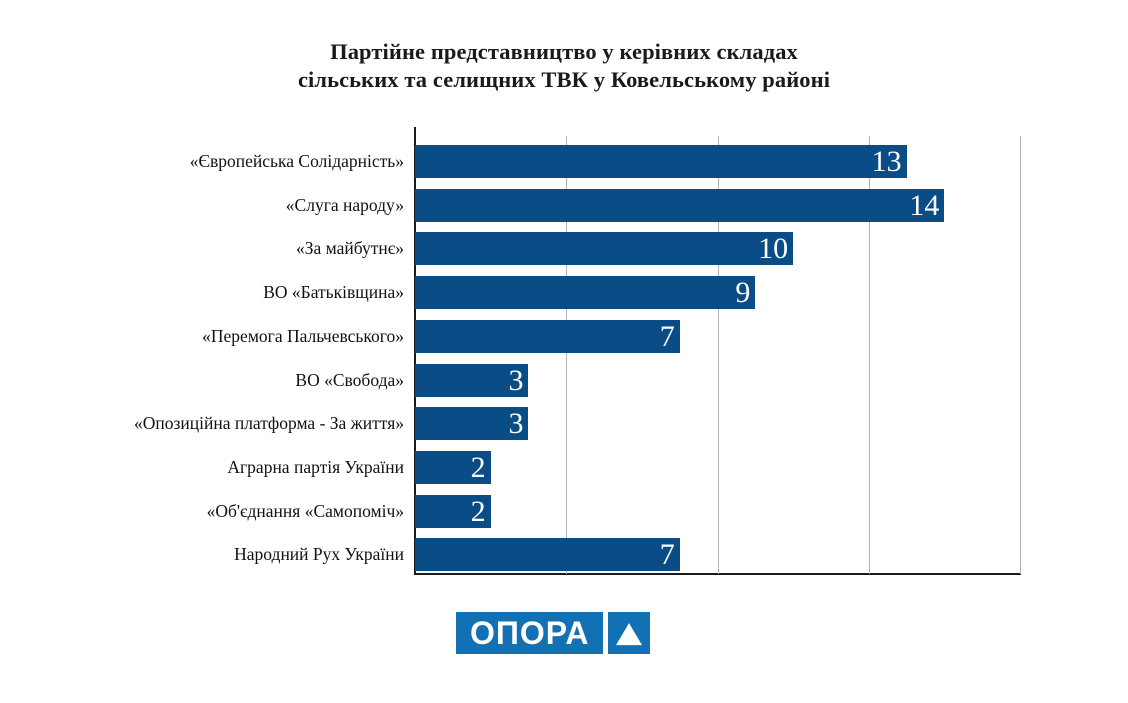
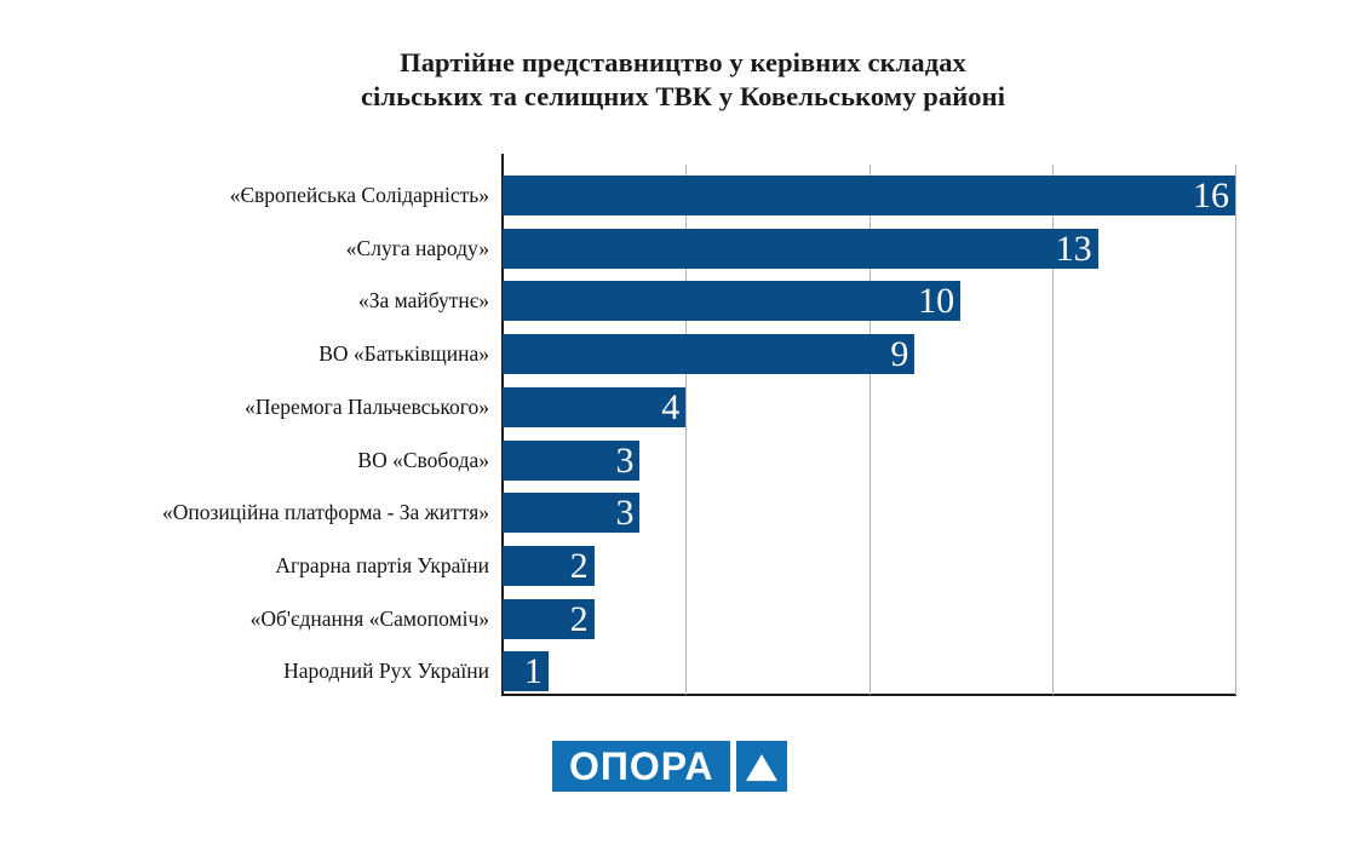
«Європейська Солідарність»: 13 -> 16
«Слуга народу»: 14 -> 13
«Перемога Пальчевського»: 7 -> 4
Народний Рух України: 7 -> 1
